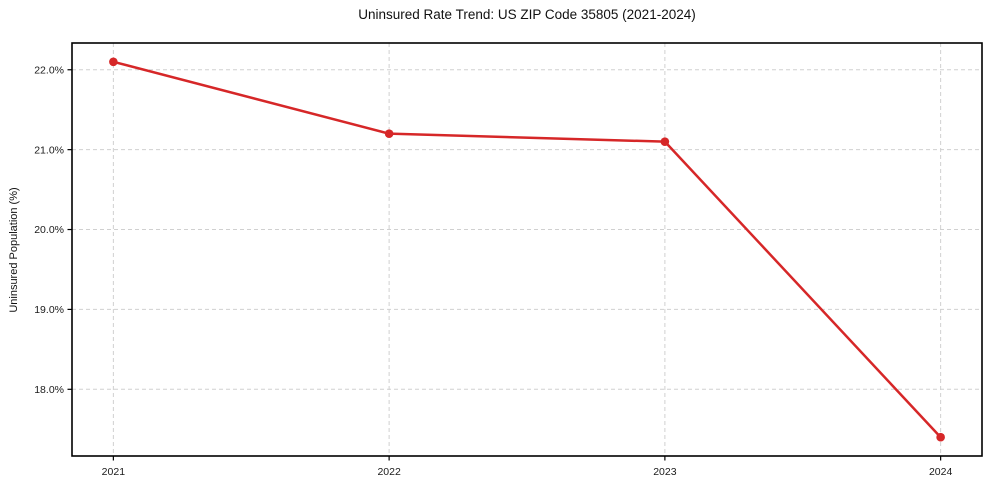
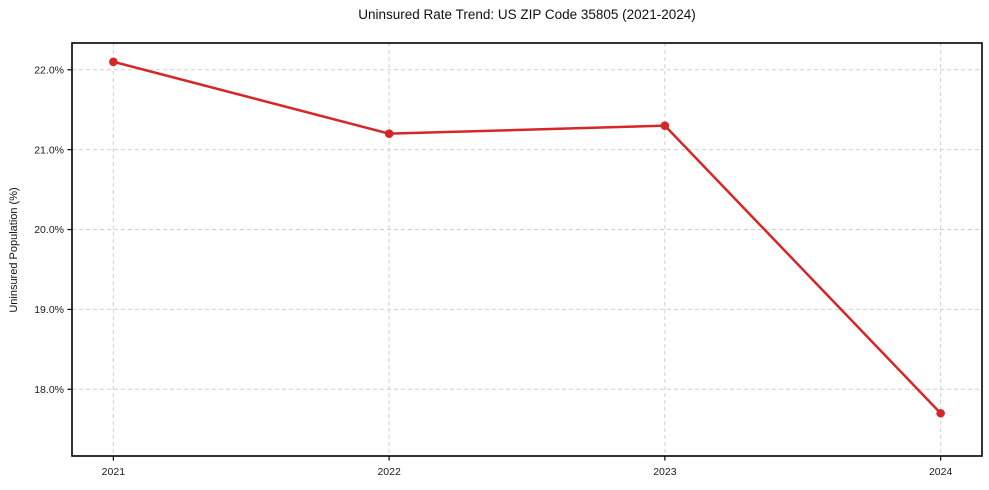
2023: 21.1% -> 21.3%
2024: 17.4% -> 17.7%
